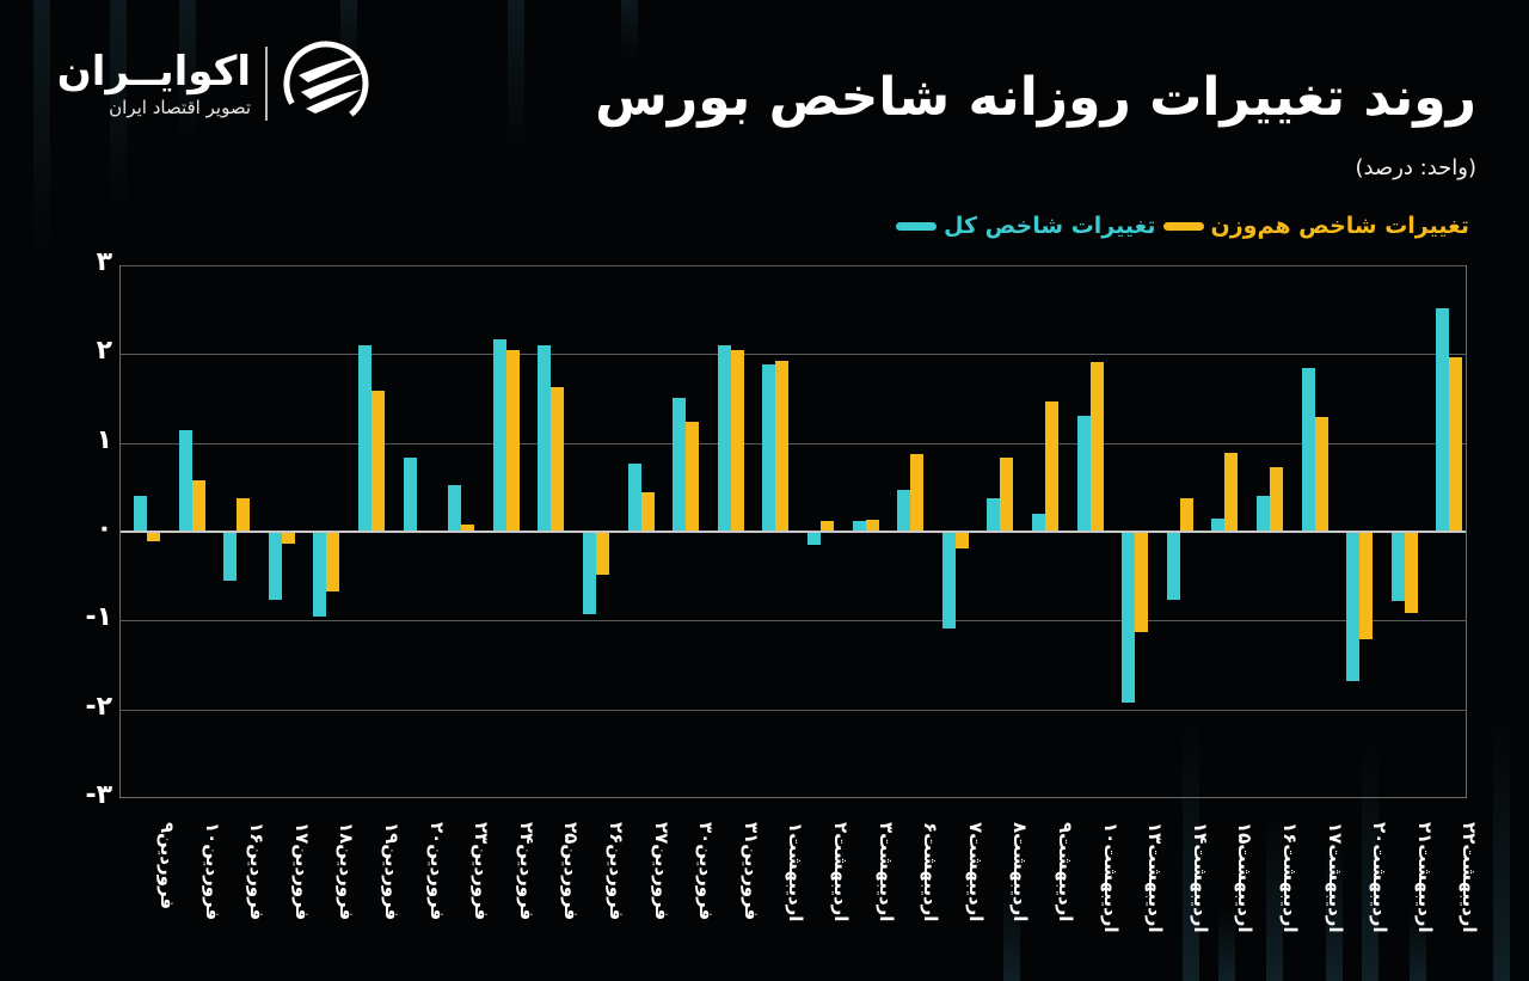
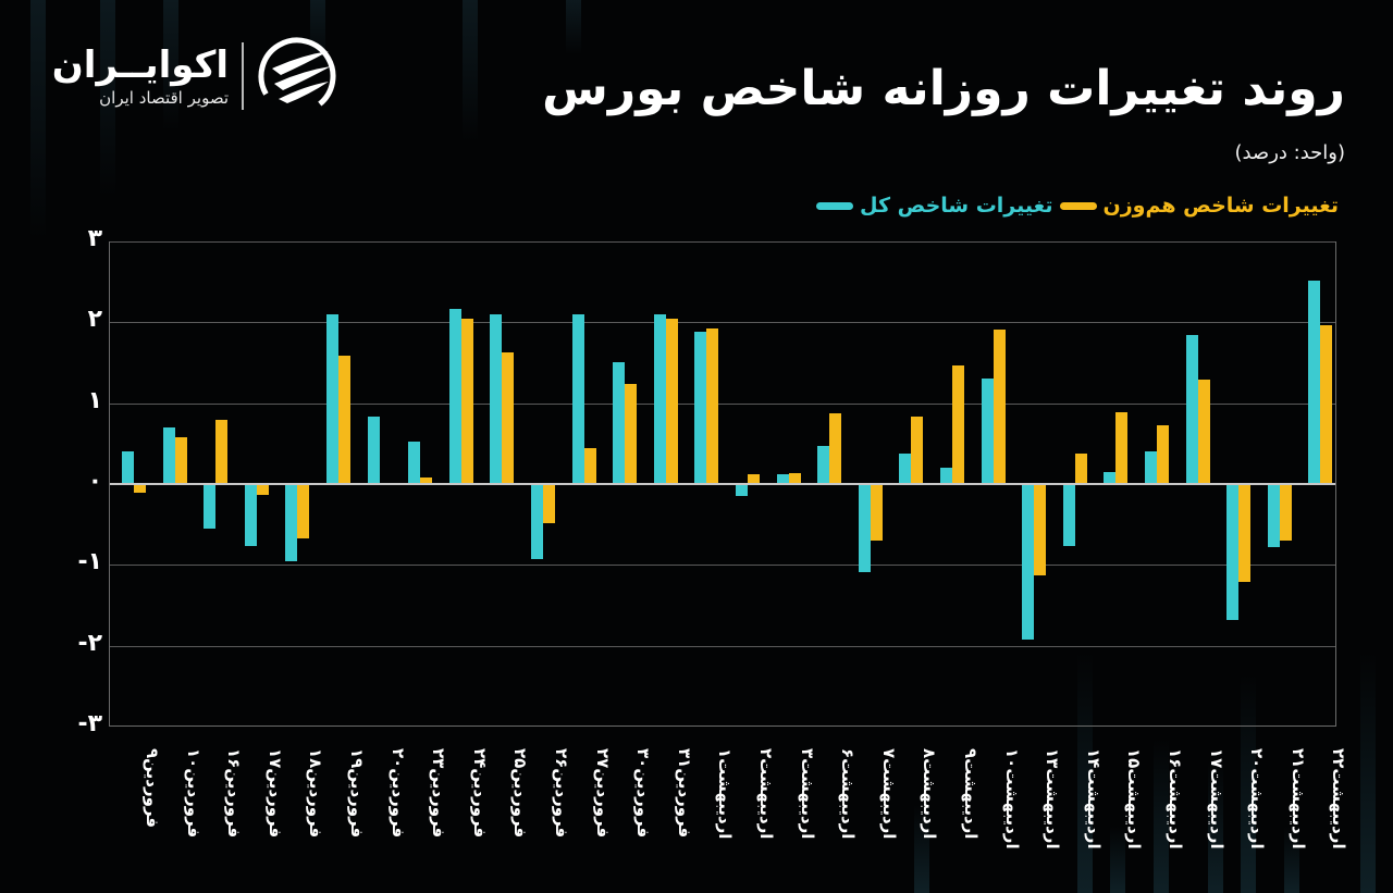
تغییرات شاخص کل/فروردین۱۰: 1.1 -> 0.7
تغییرات شاخص هم‌وزن/فروردین۱۶: 0.4 -> 0.8
تغییرات شاخص کل/فروردین۲۷: 0.8 -> 2.1
تغییرات شاخص هم‌وزن/اردیبهشت۷: -0.2 -> -0.7
تغییرات شاخص هم‌وزن/اردیبهشت۲۱: -0.9 -> -0.7
